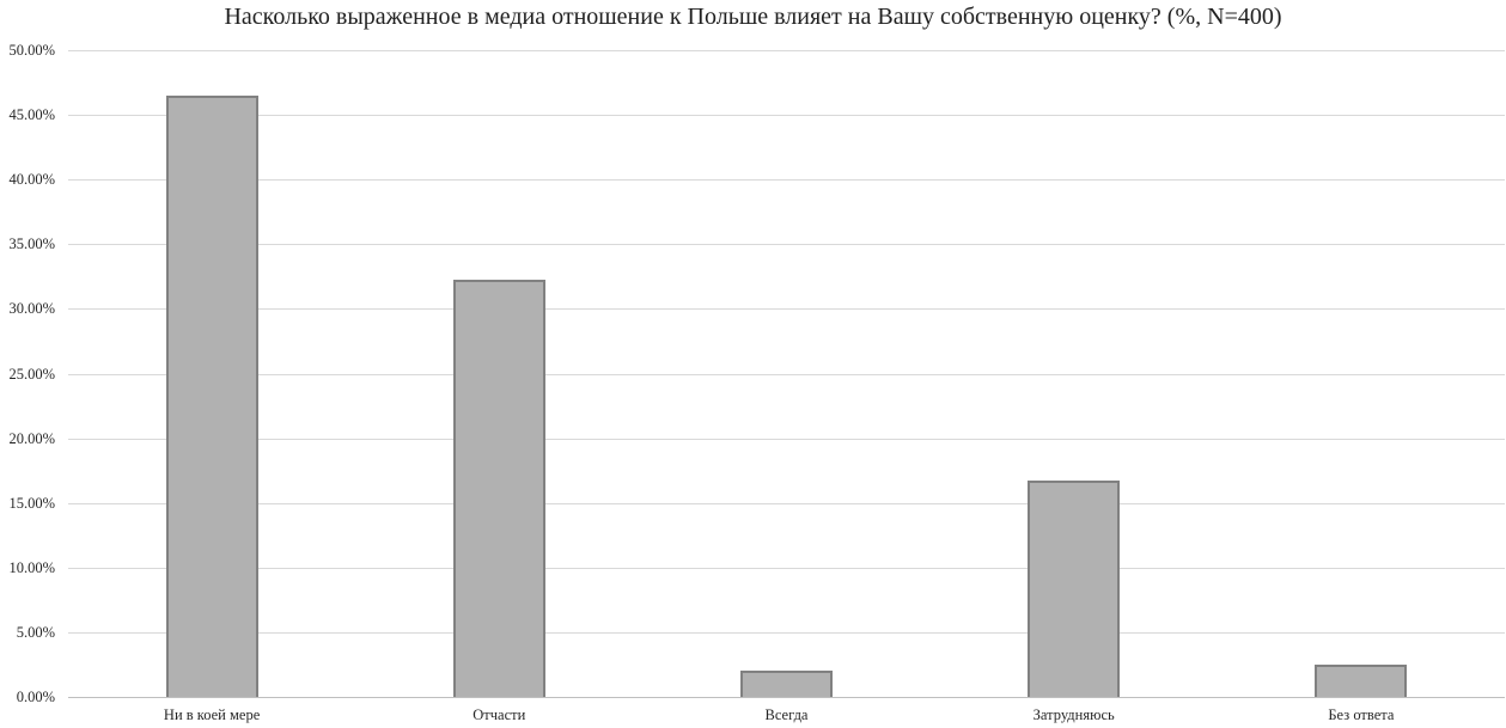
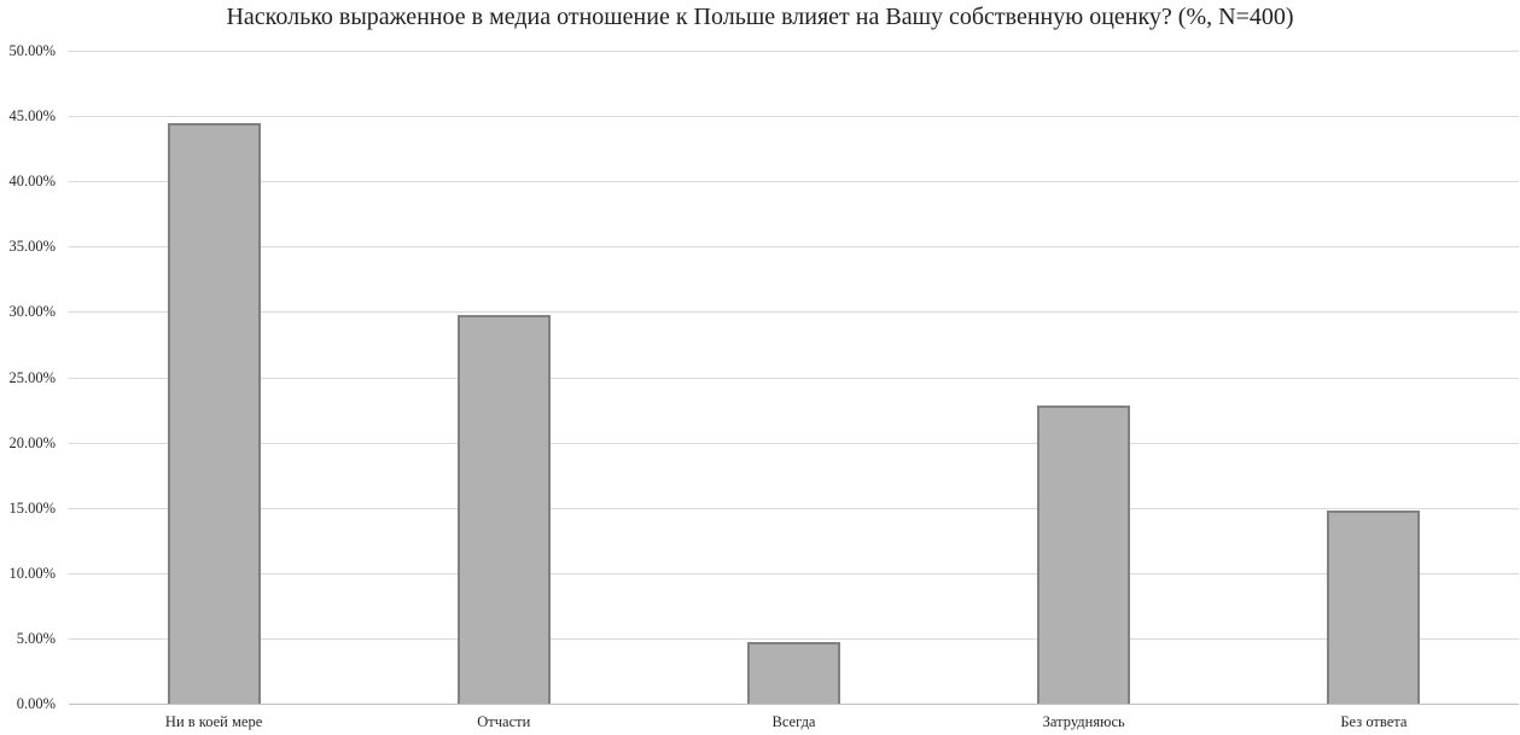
Ни в коей мере: 46.5% -> 44.5%
Отчасти: 32.2% -> 29.8%
Всегда: 2.0% -> 4.7%
Затрудняюсь: 16.8% -> 22.8%
Без ответа: 2.5% -> 14.8%
